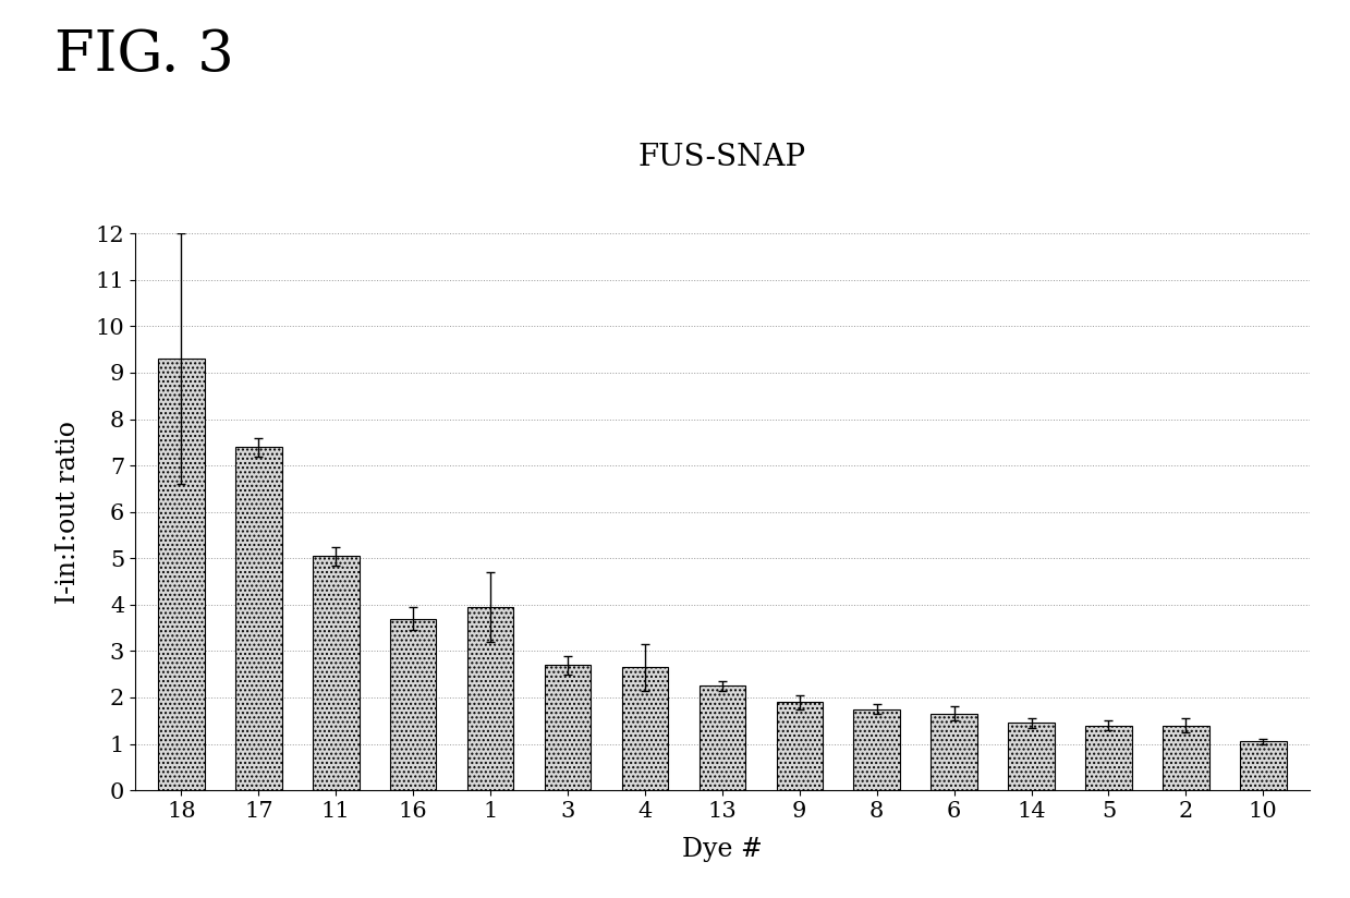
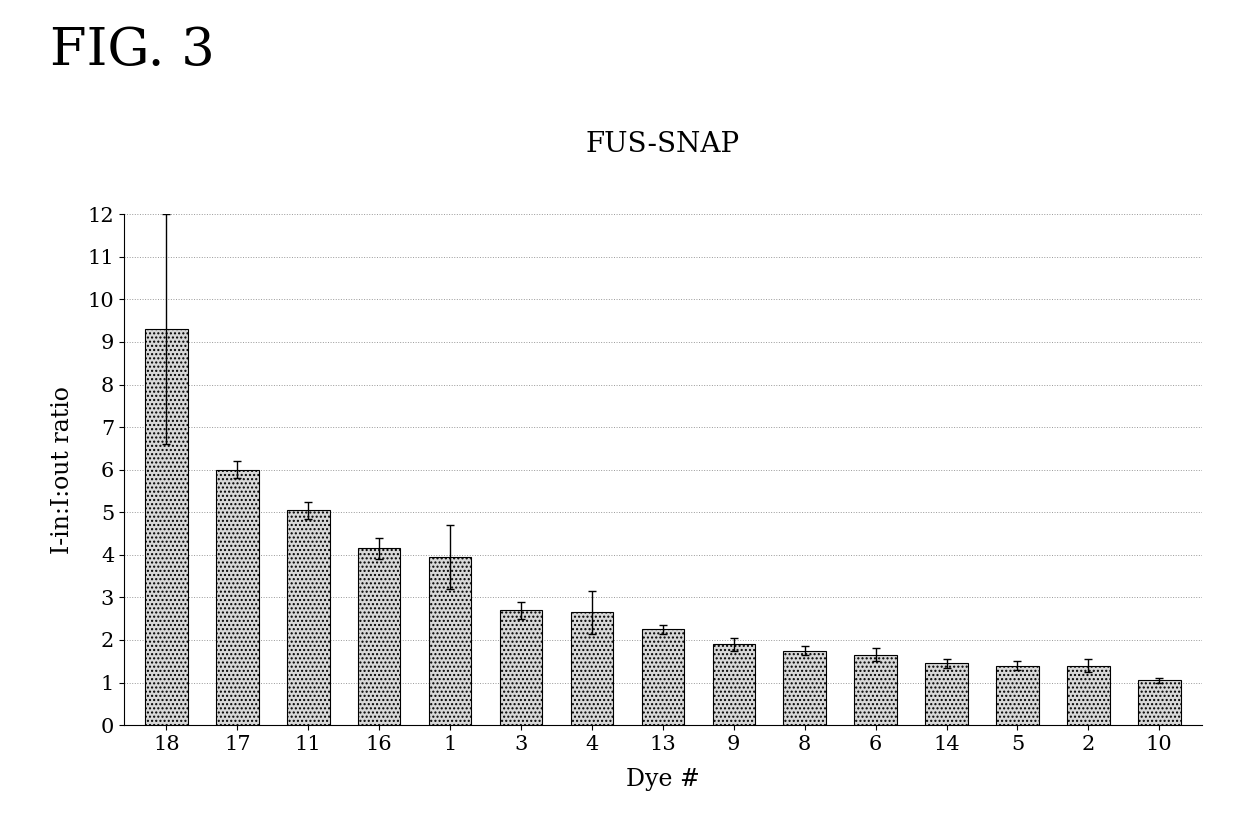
17: 7.40 -> 6.00
16: 3.70 -> 4.15
